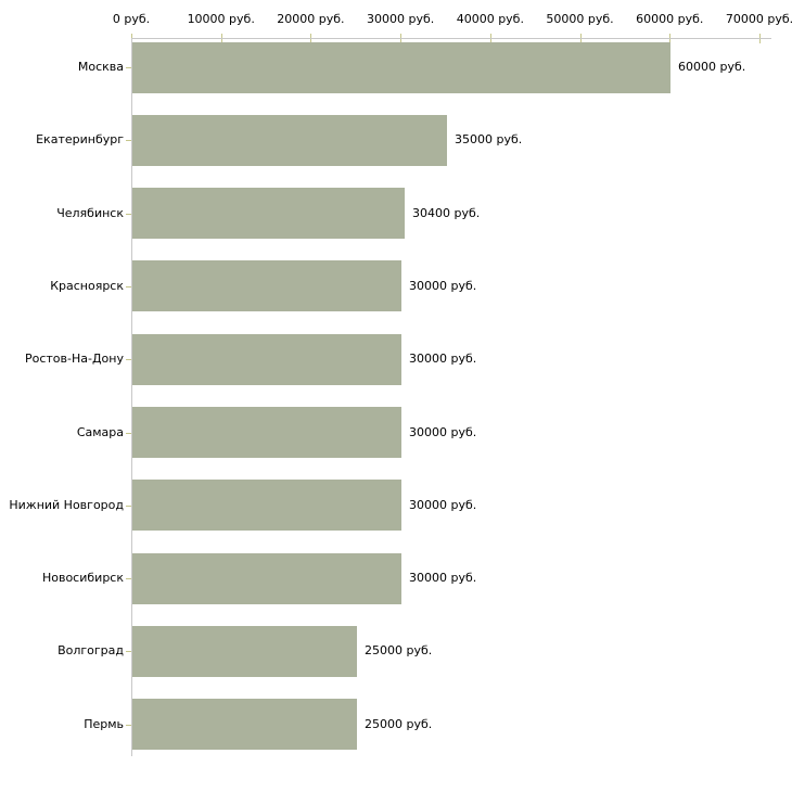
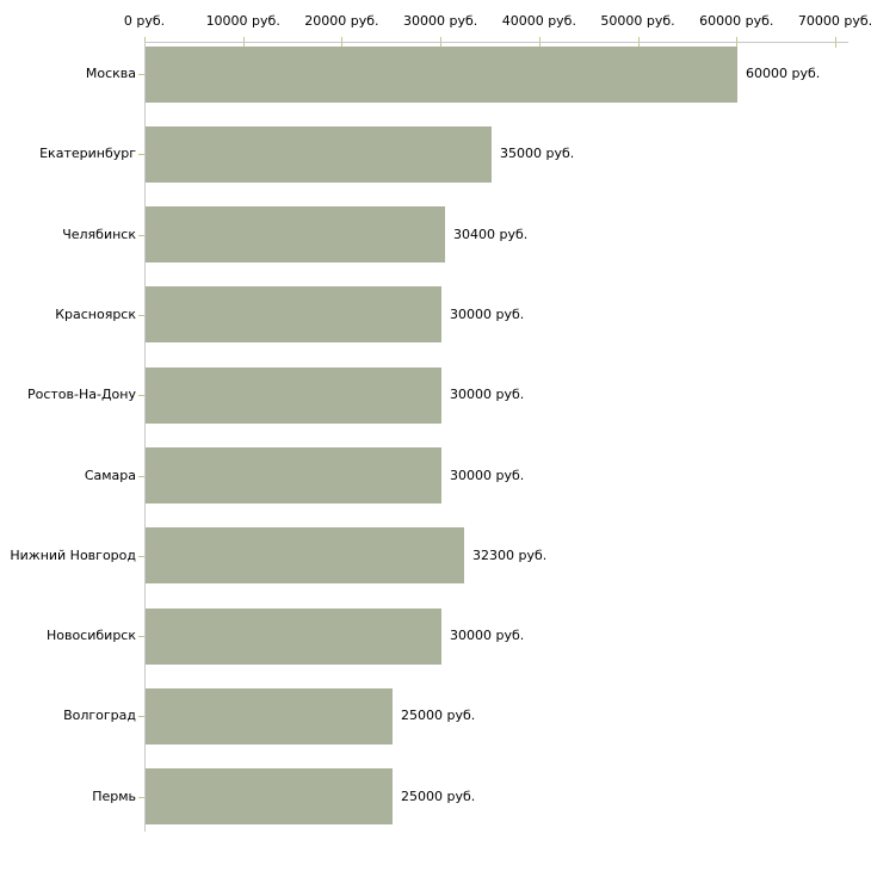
Нижний Новгород: 30000 -> 32300
